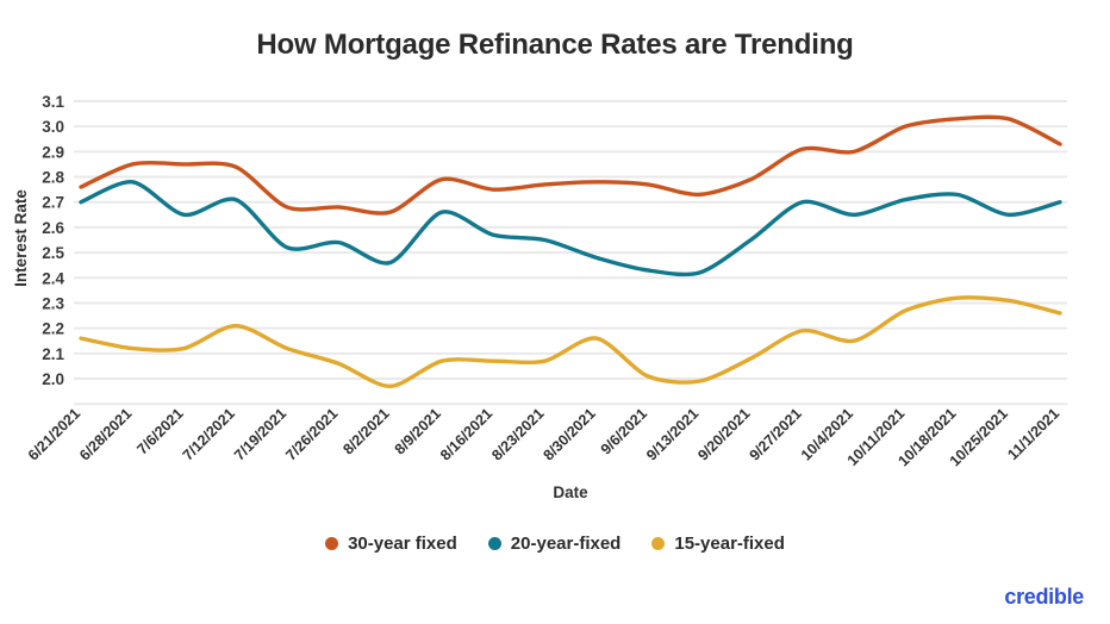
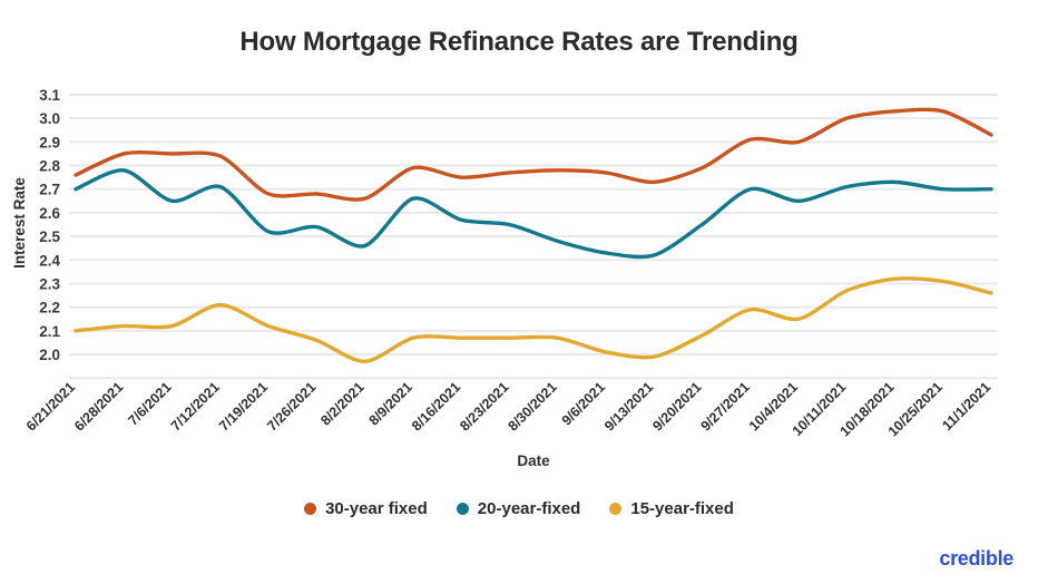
15-year-fixed/6/21/2021: 2.16 -> 2.10
15-year-fixed/8/30/2021: 2.16 -> 2.07
20-year-fixed/10/25/2021: 2.65 -> 2.70
